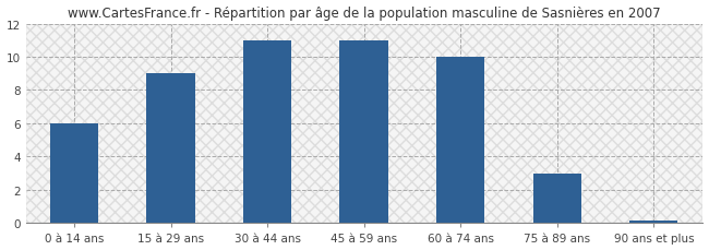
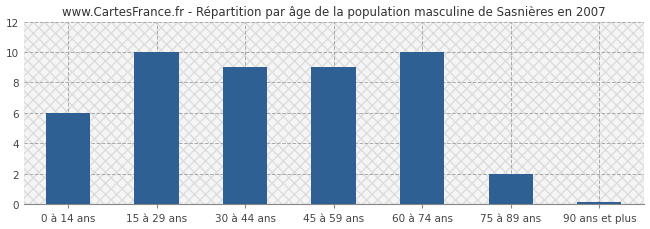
15 à 29 ans: 9.0 -> 10.0
30 à 44 ans: 11.0 -> 9.0
45 à 59 ans: 11.0 -> 9.0
75 à 89 ans: 3.0 -> 2.0
